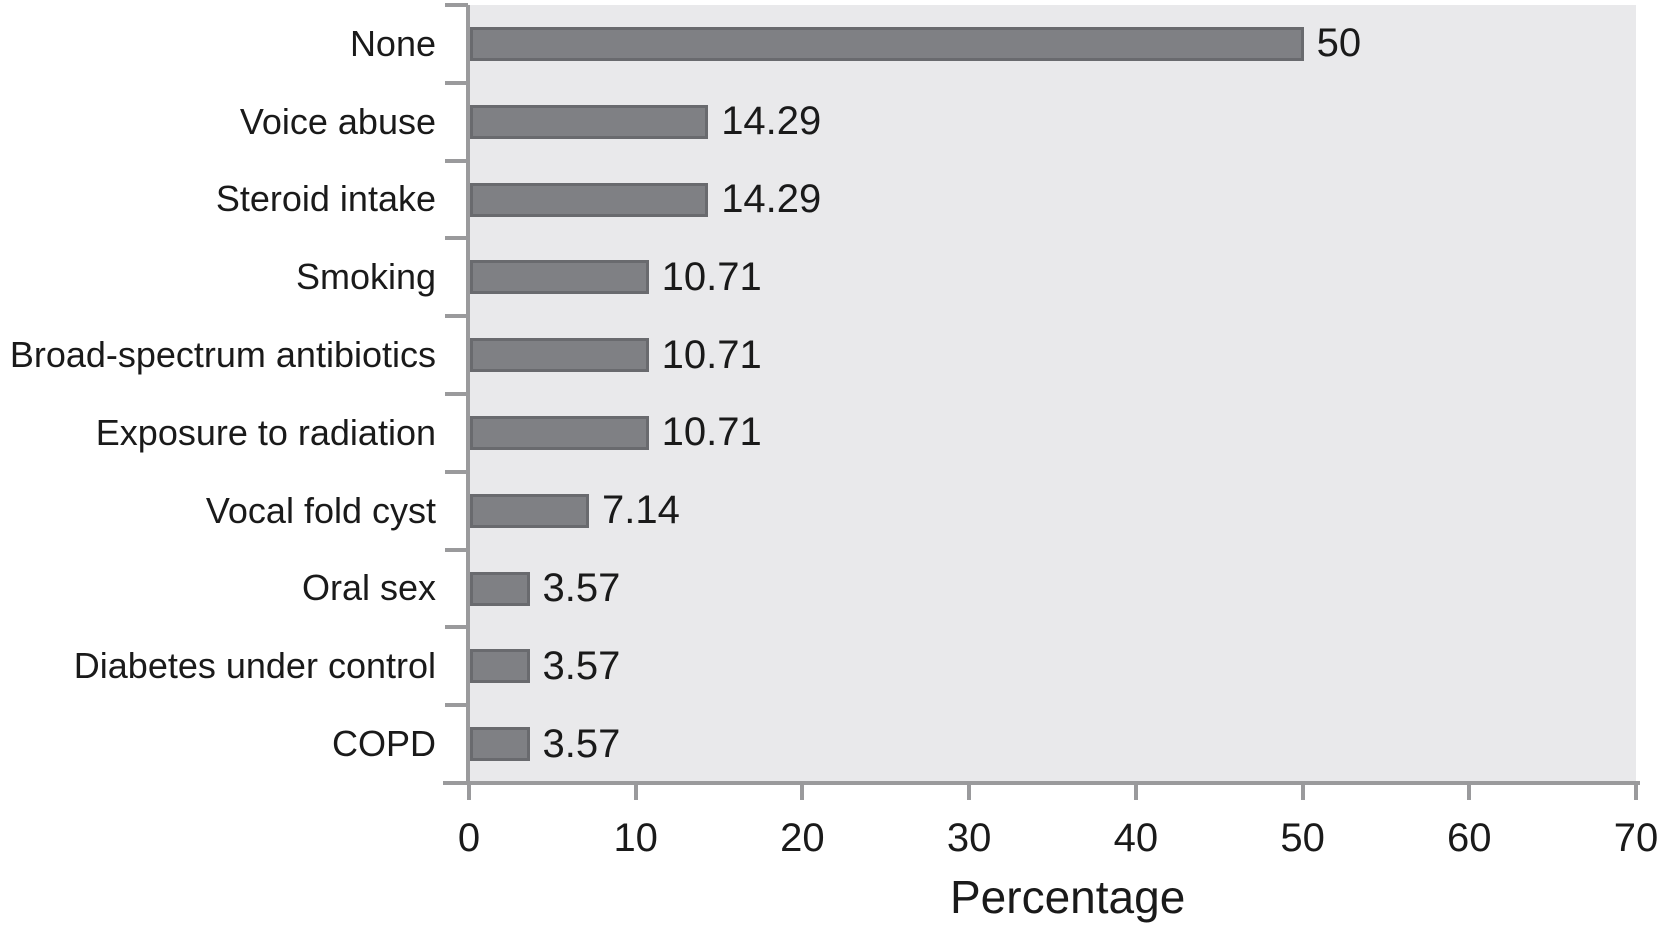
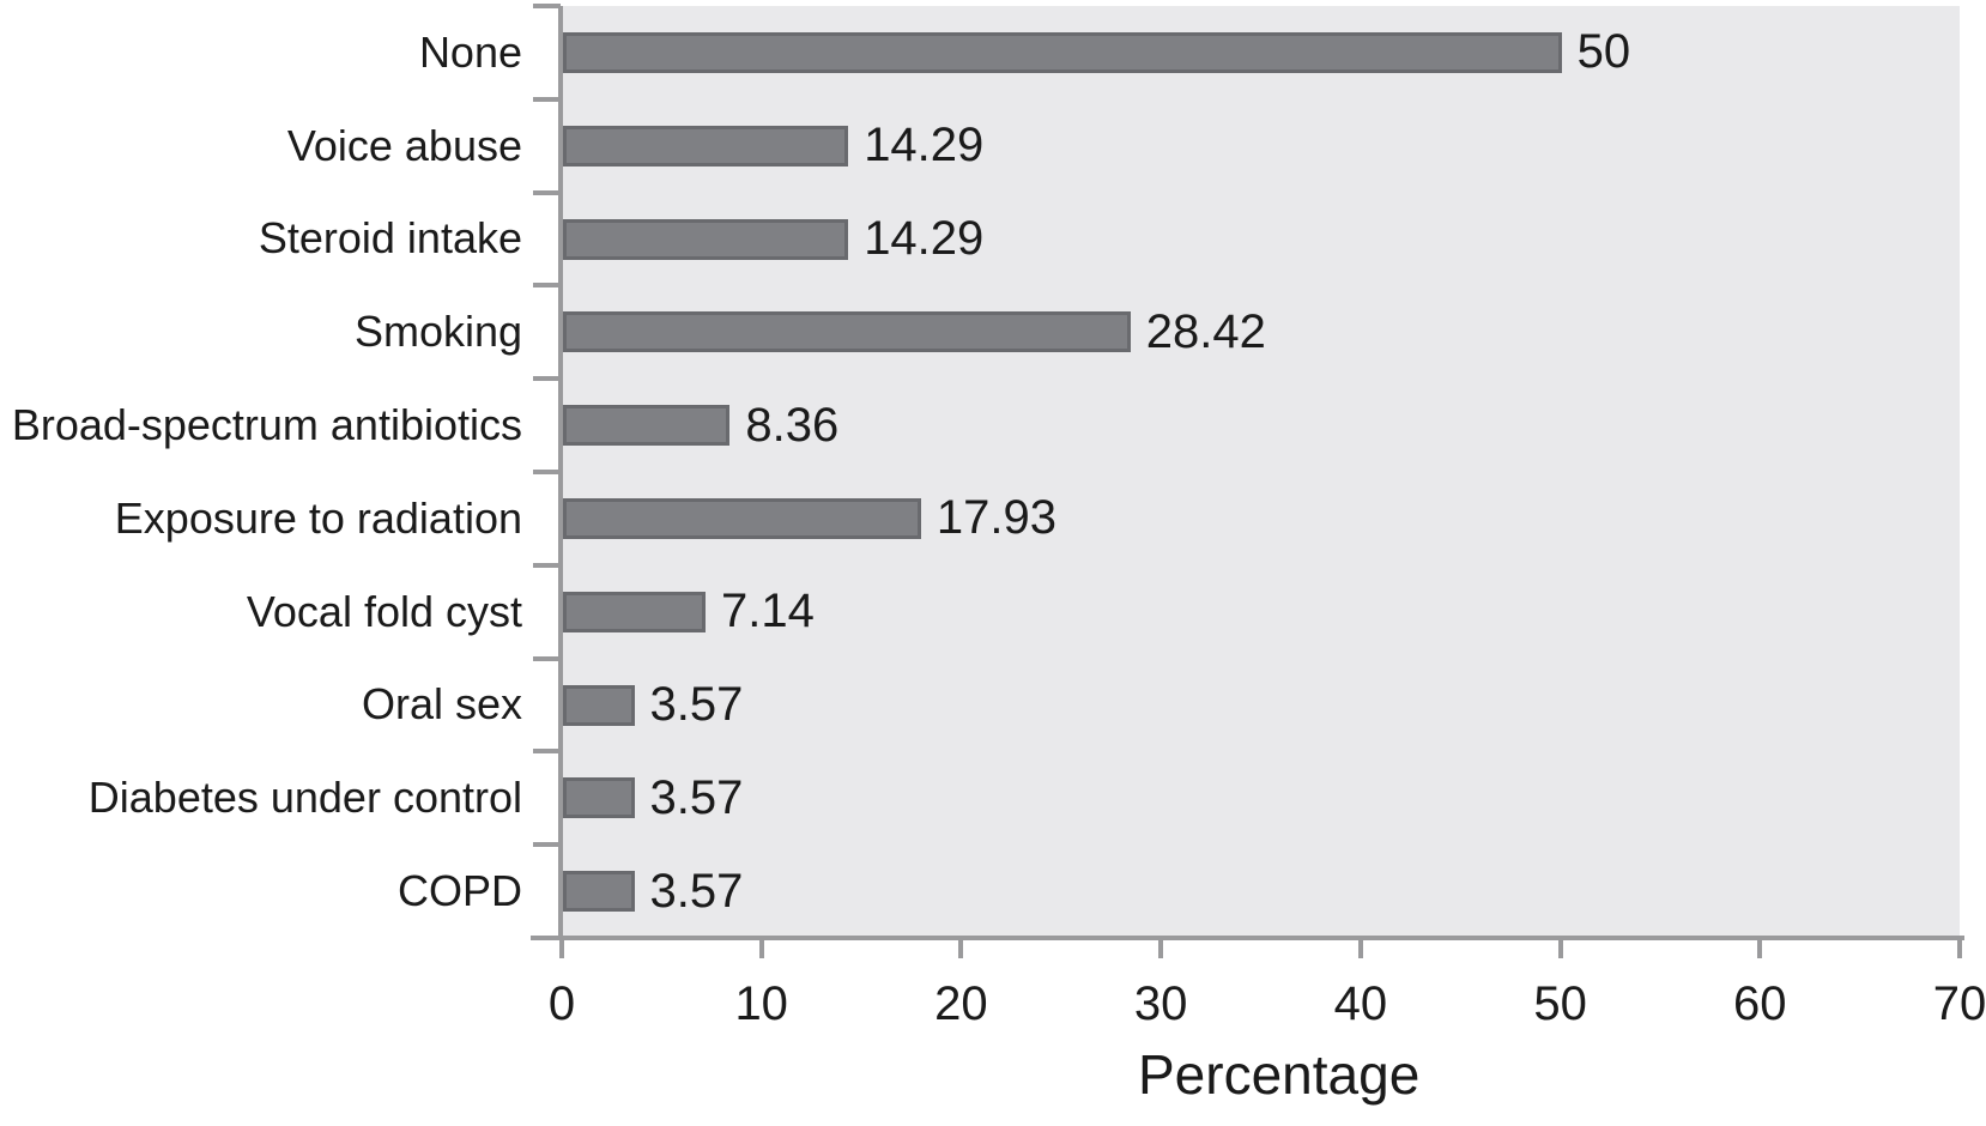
Smoking: 10.71 -> 28.42
Broad-spectrum antibiotics: 10.71 -> 8.36
Exposure to radiation: 10.71 -> 17.93
